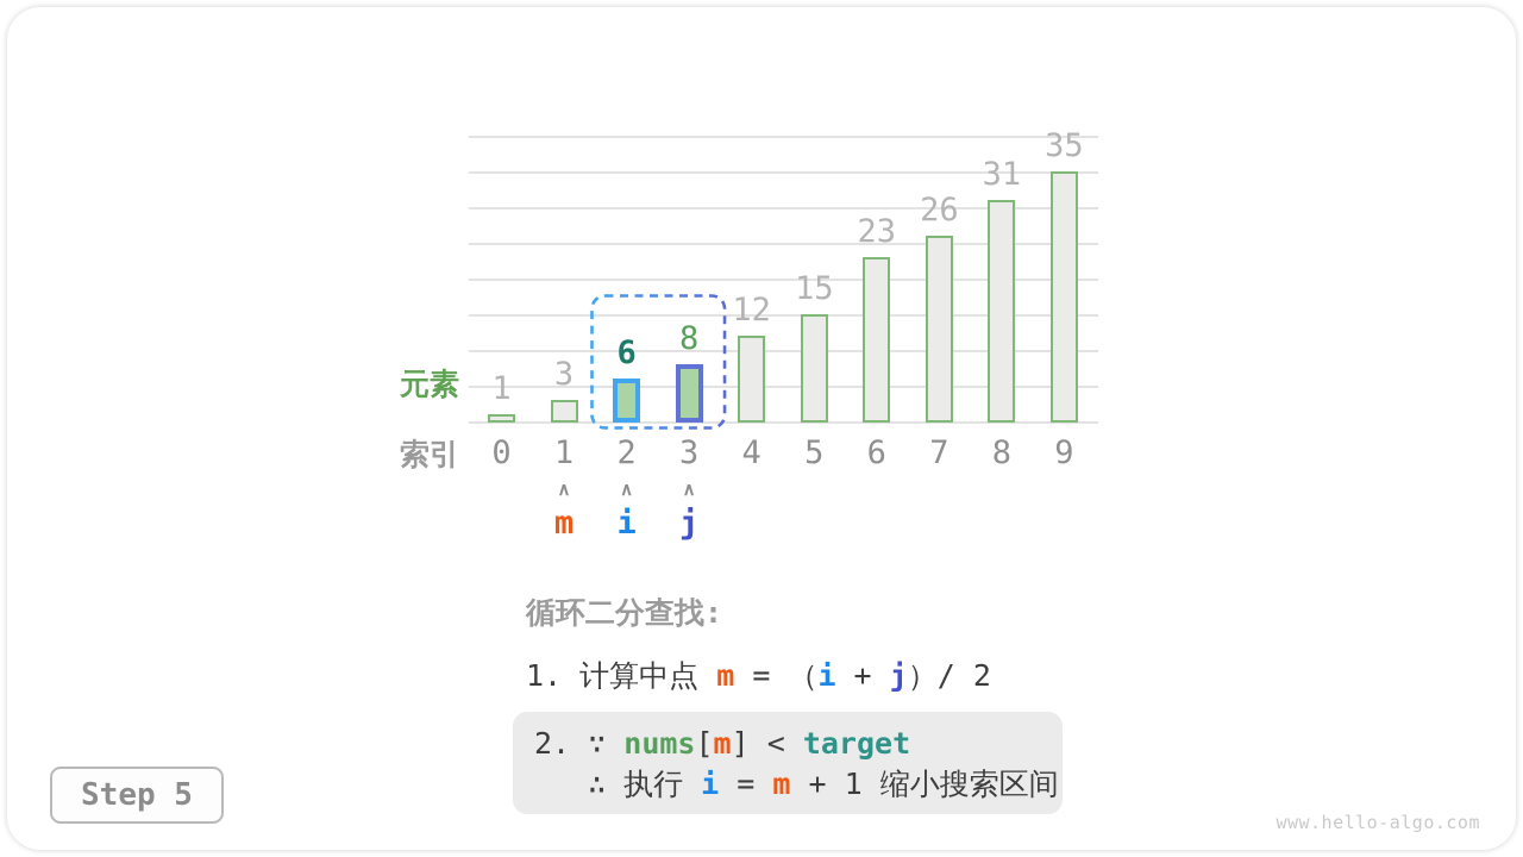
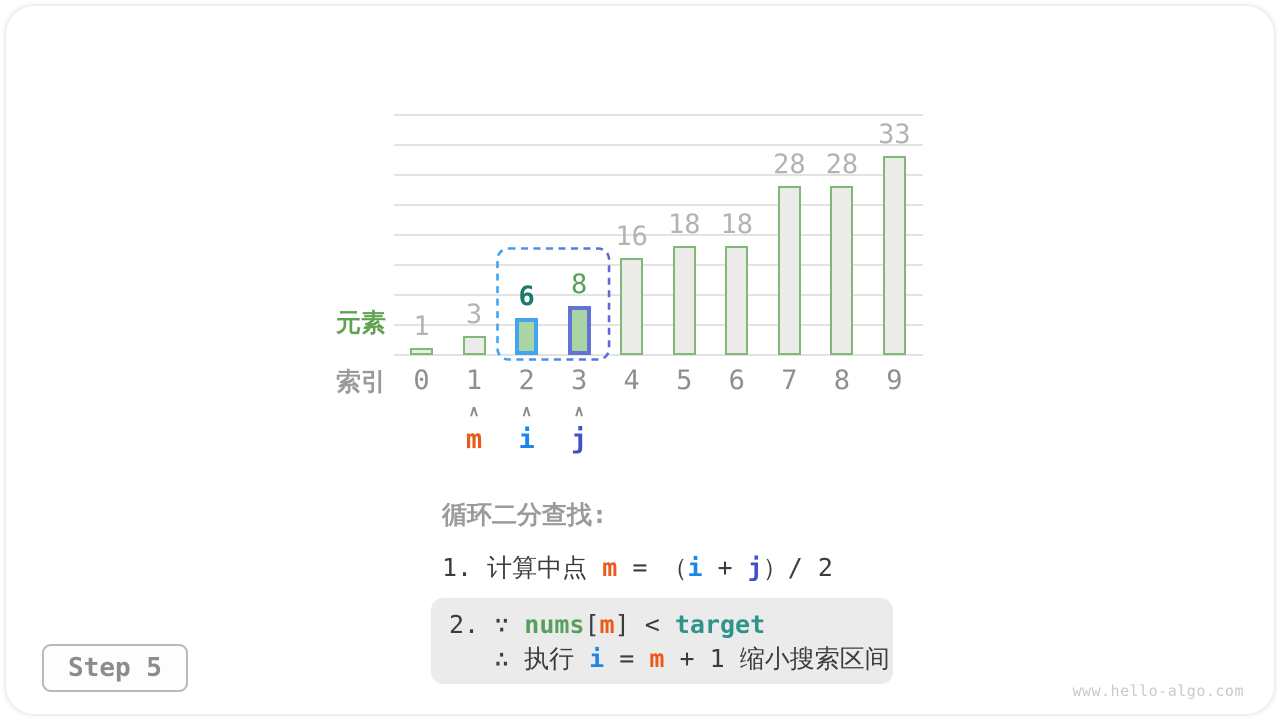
4: 12 -> 16
5: 15 -> 18
6: 23 -> 18
7: 26 -> 28
8: 31 -> 28
9: 35 -> 33
